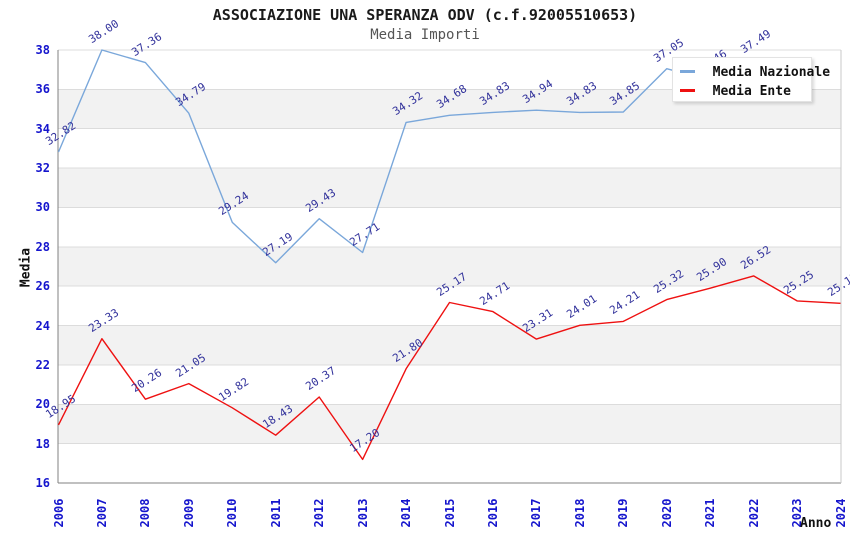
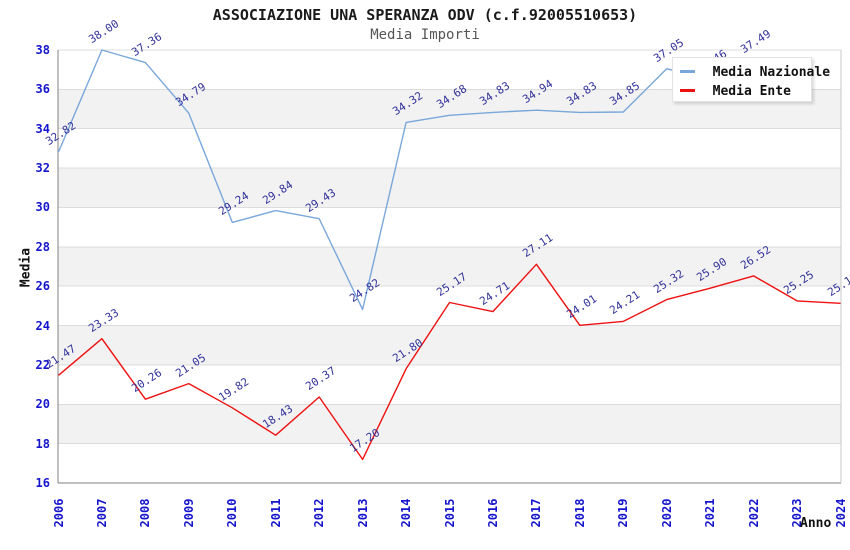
Media Ente/2006: 18.95 -> 21.47
Media Nazionale/2011: 27.19 -> 29.84
Media Nazionale/2013: 27.71 -> 24.82
Media Ente/2017: 23.31 -> 27.11
